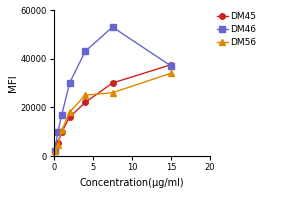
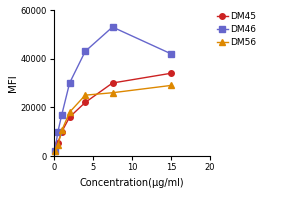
DM45/15: 37500 -> 34000
DM46/15: 37000 -> 42000
DM56/15: 34000 -> 29000
